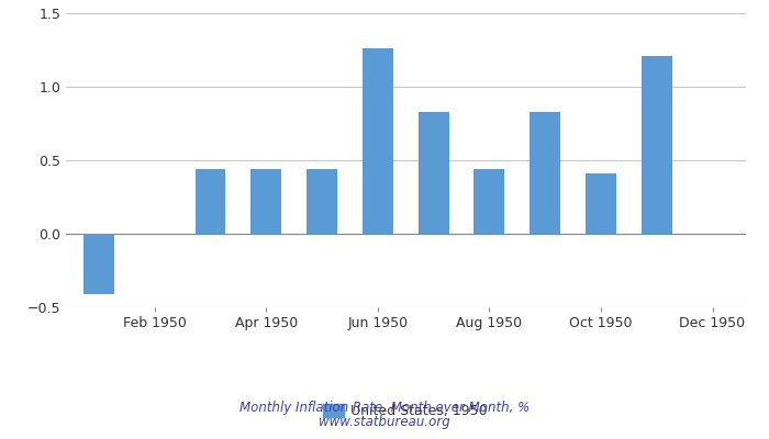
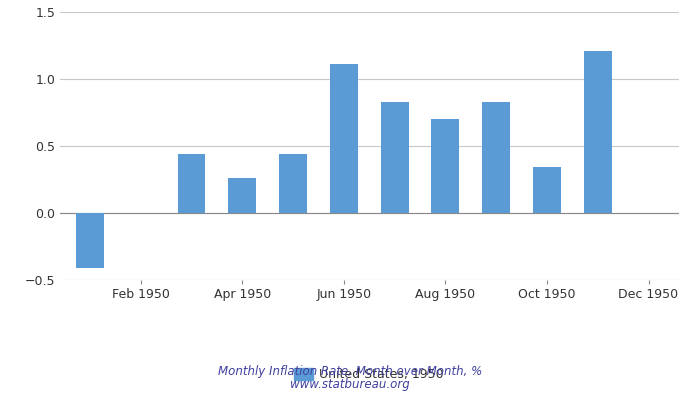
Apr 1950: 0.44 -> 0.26
Jun 1950: 1.26 -> 1.11
Aug 1950: 0.44 -> 0.70
Oct 1950: 0.41 -> 0.34
